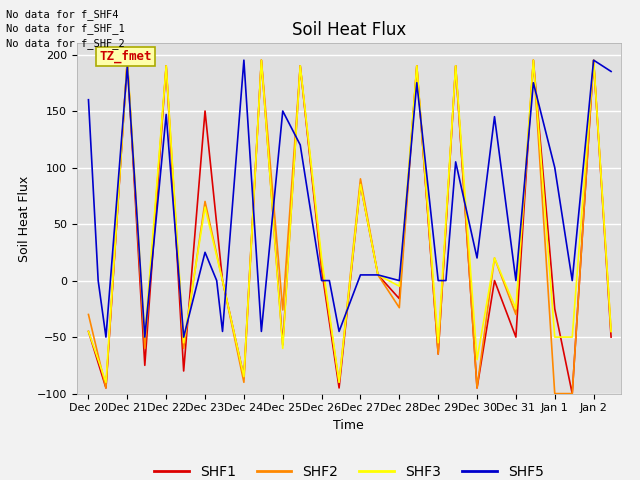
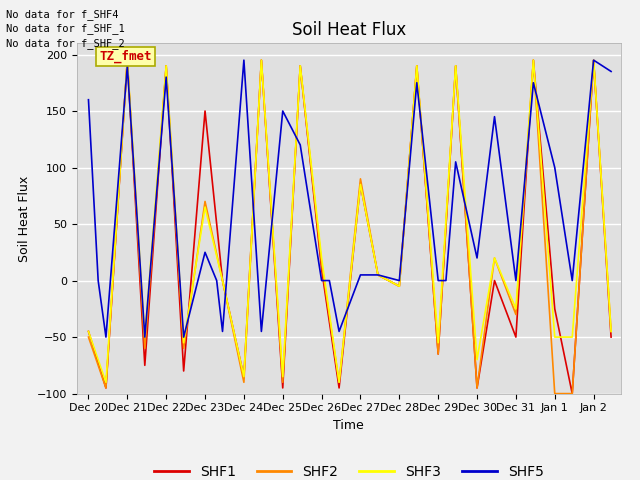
SHF2/Dec 20: -30 -> -50
SHF5/Dec 22: 147 -> 180
SHF1/Dec 25: -57 -> -95
SHF2/Dec 25: -26 -> -90
SHF3/Dec 25: -60 -> -85
SHF1/Dec 28: -16 -> -5
SHF2/Dec 28: -24 -> -5
